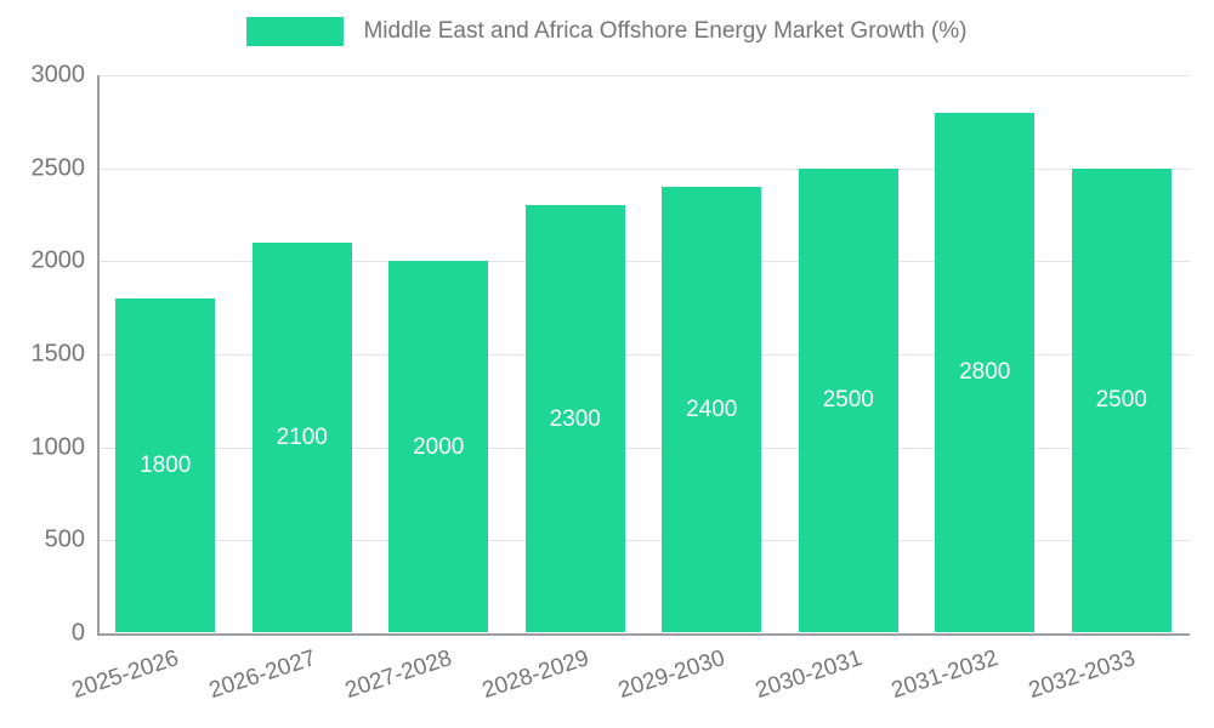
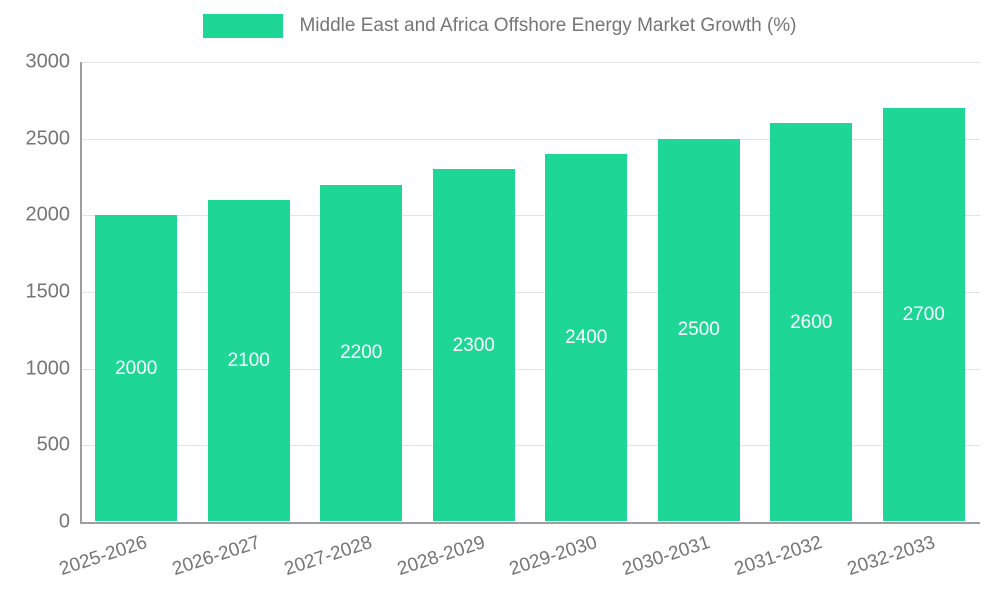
2025-2026: 1800 -> 2000
2027-2028: 2000 -> 2200
2031-2032: 2800 -> 2600
2032-2033: 2500 -> 2700
